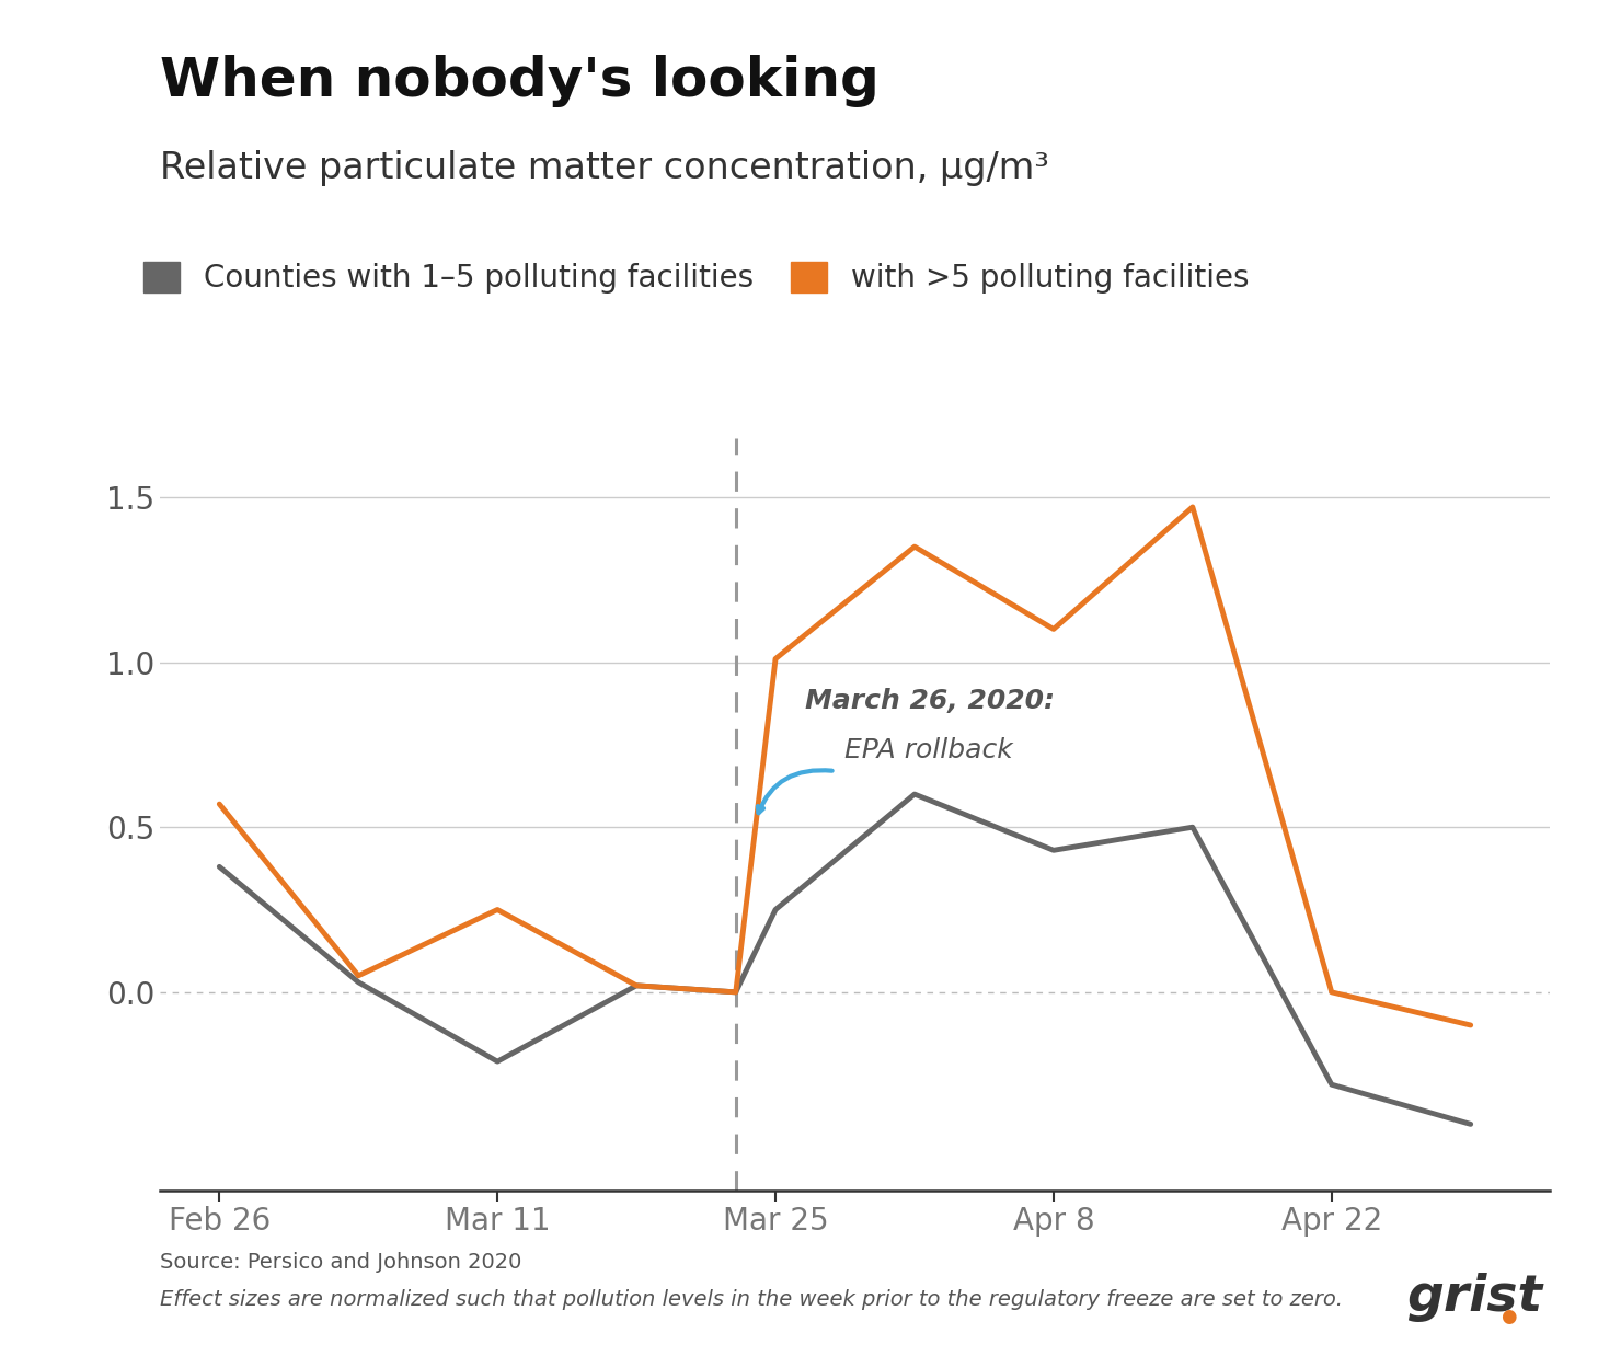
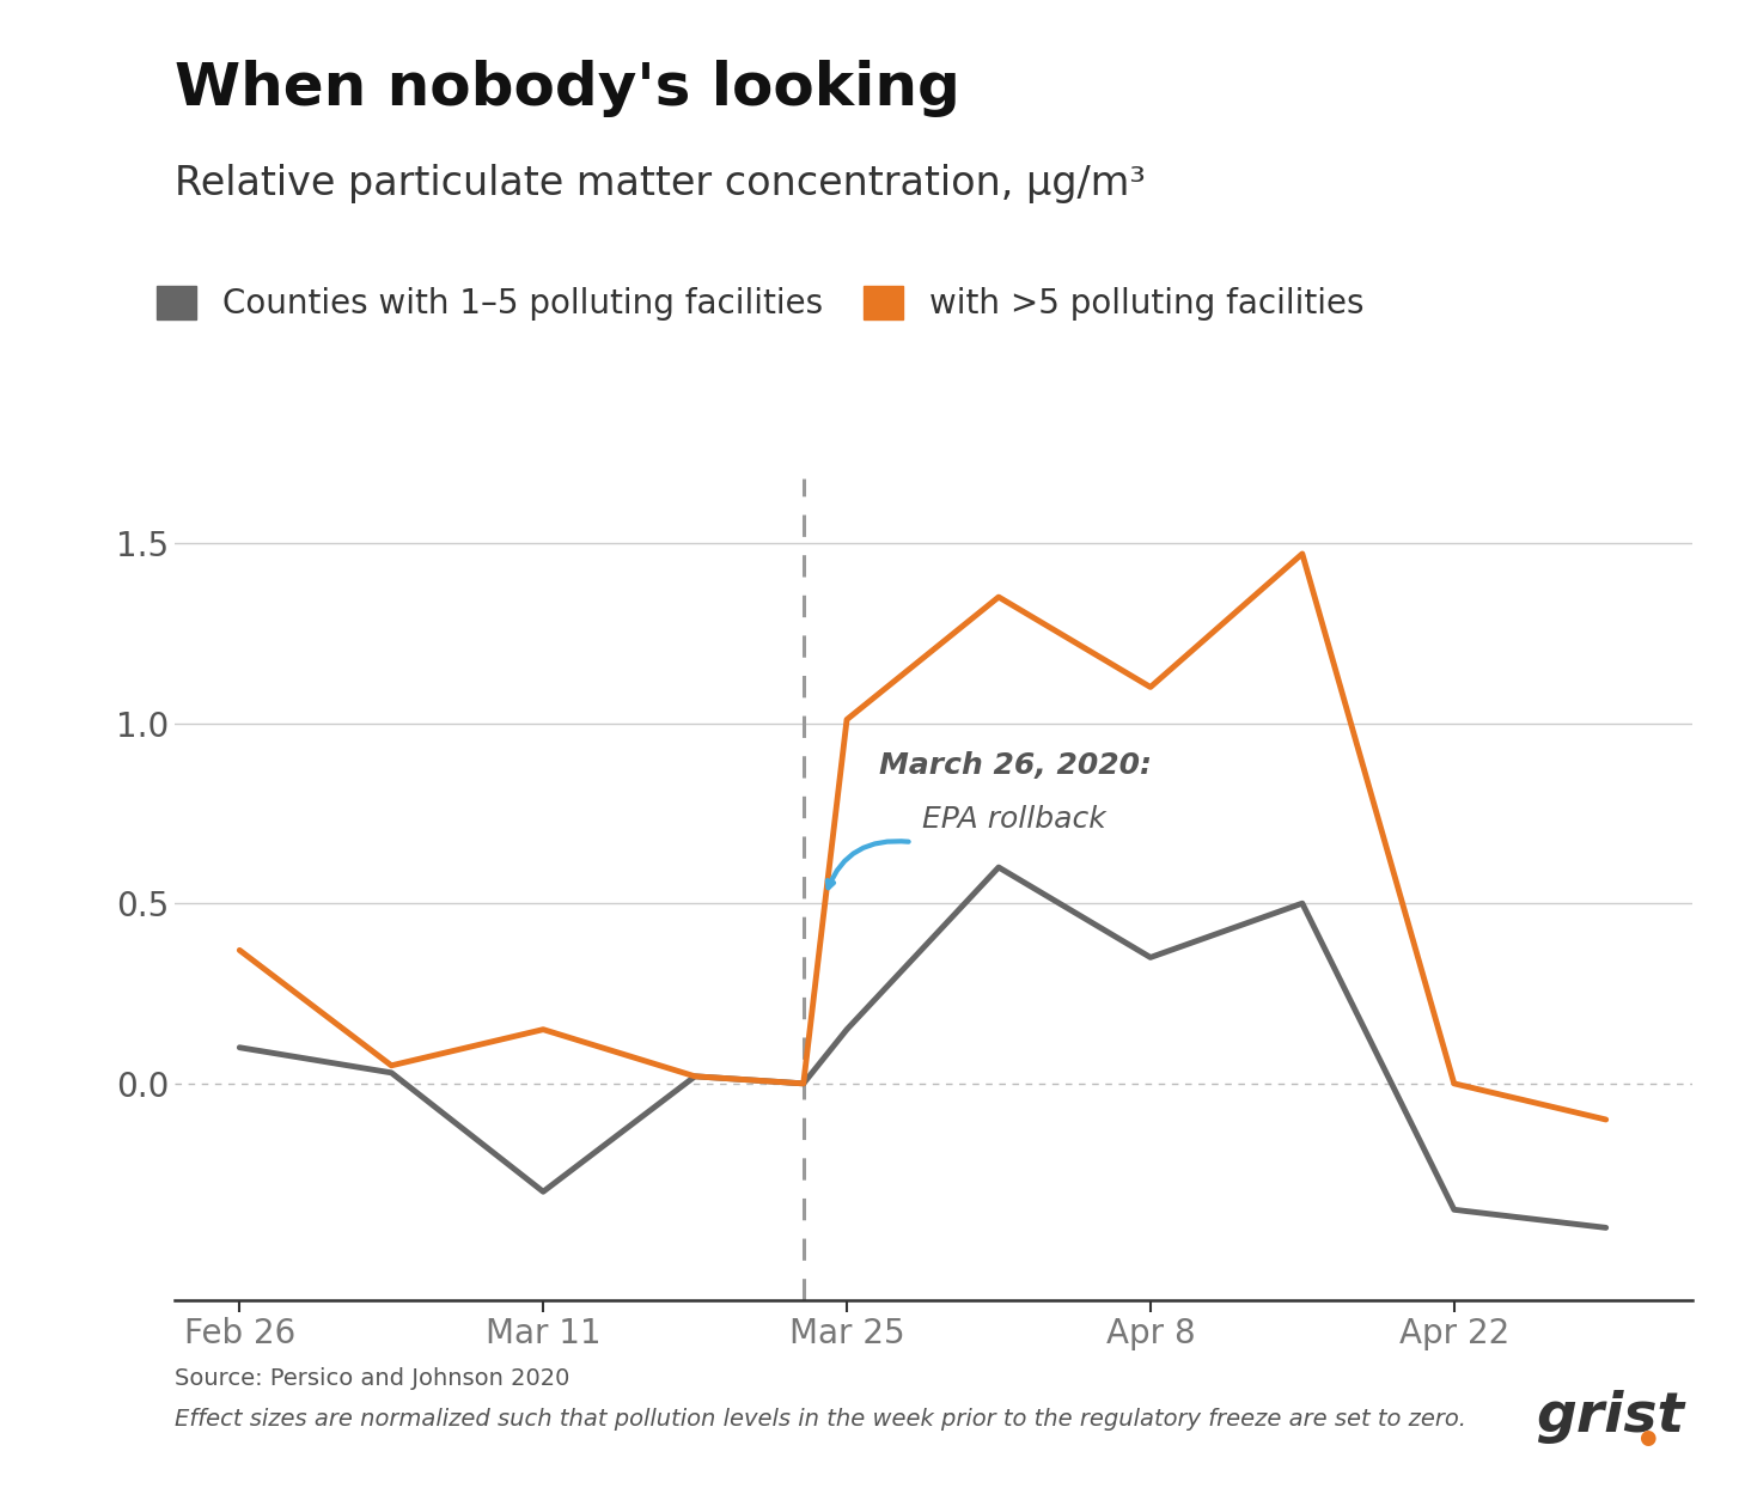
Counties with 1–5 polluting facilities/Feb 26: 0.38 -> 0.10
with >5 polluting facilities/Feb 26: 0.57 -> 0.37
Counties with 1–5 polluting facilities/Mar 11: -0.21 -> -0.30
with >5 polluting facilities/Mar 11: 0.25 -> 0.15
Counties with 1–5 polluting facilities/Mar 25: 0.25 -> 0.15
Counties with 1–5 polluting facilities/Apr 8: 0.43 -> 0.35
Counties with 1–5 polluting facilities/Apr 22: -0.28 -> -0.35
